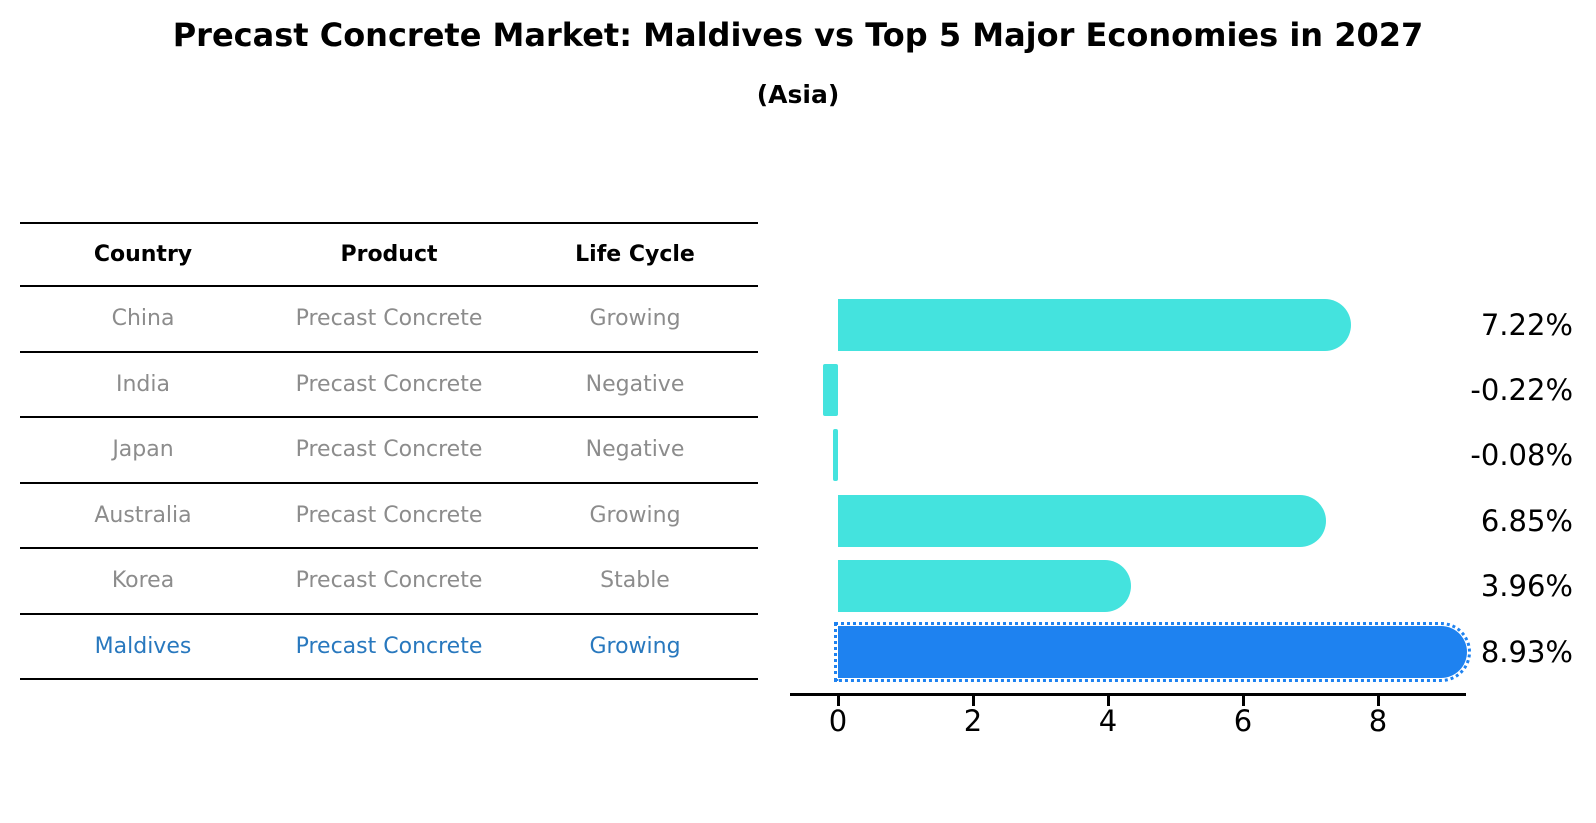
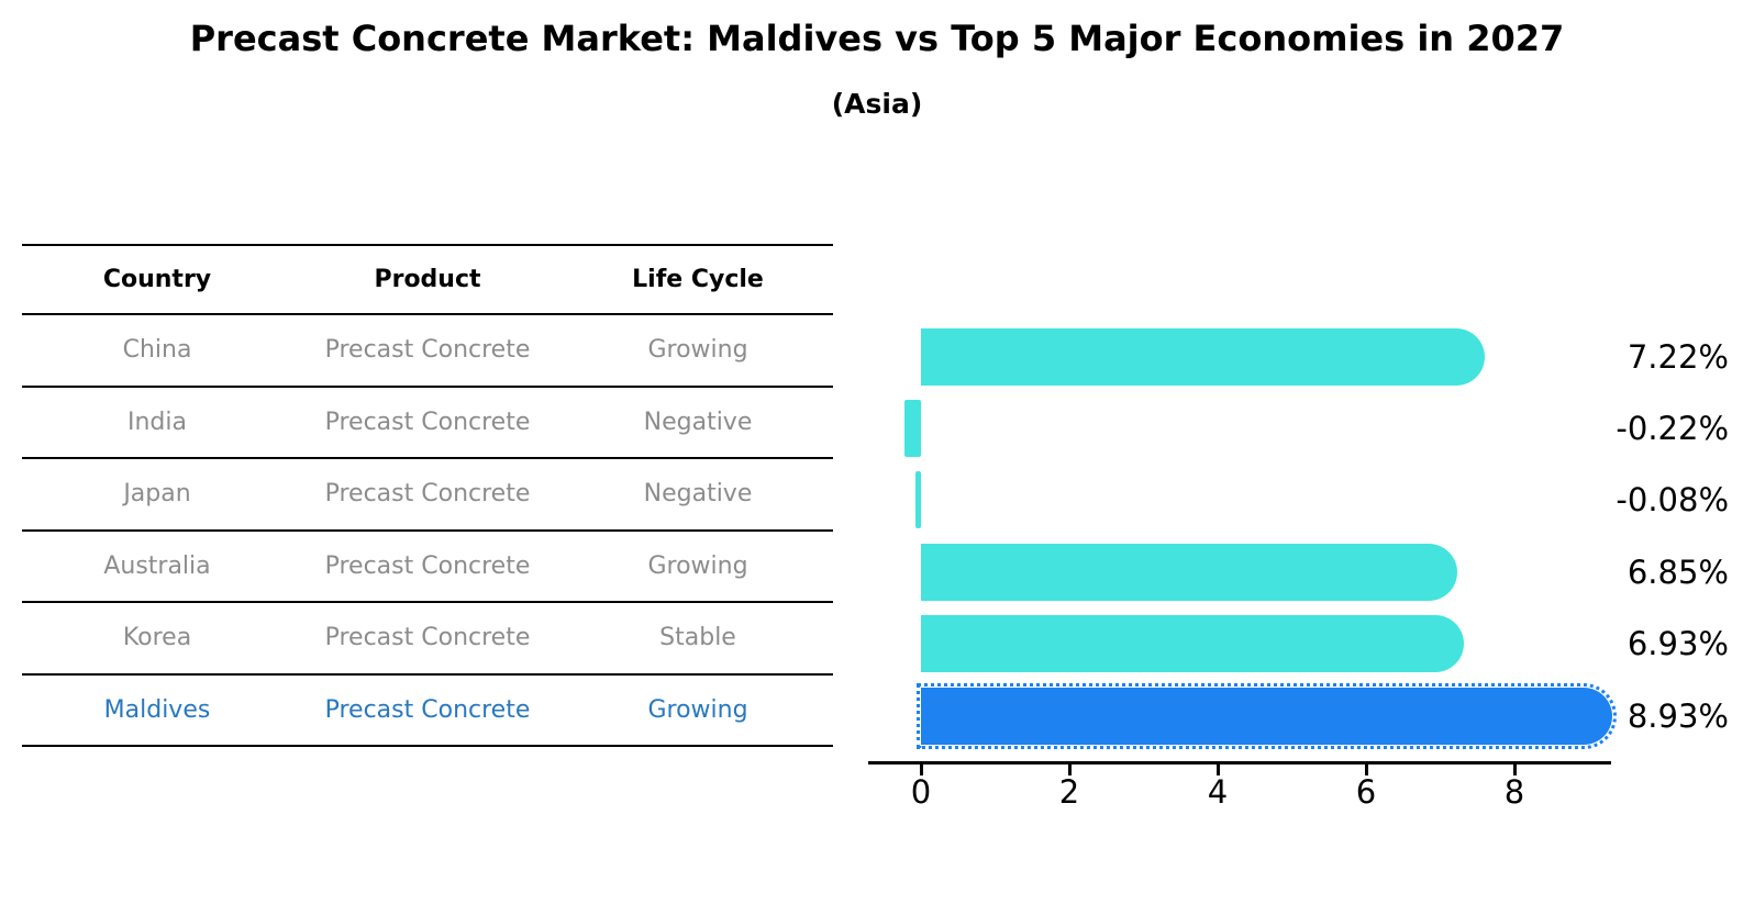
Korea: 3.96% -> 6.93%
